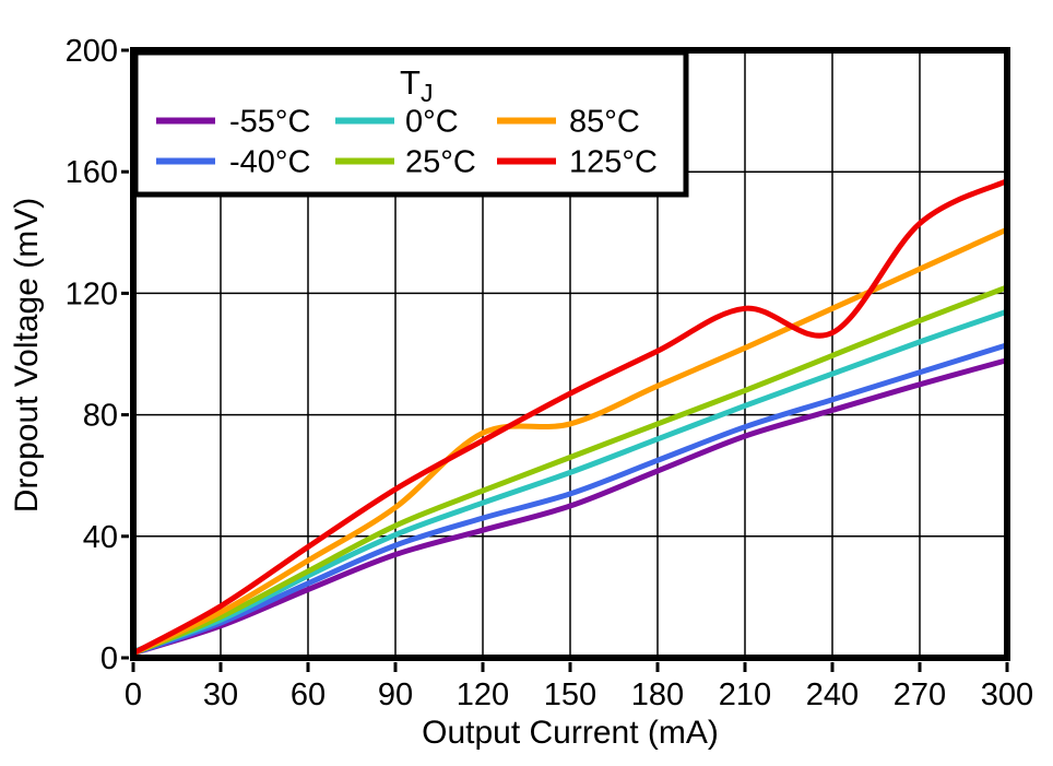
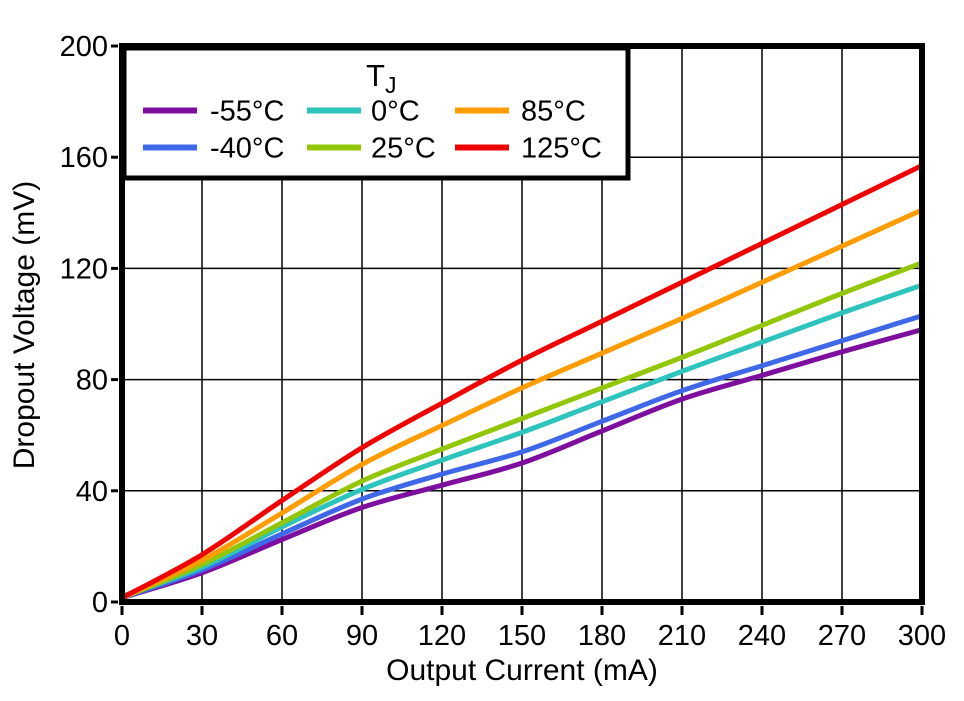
85°C/120: 74 -> 64
125°C/240: 107 -> 129
